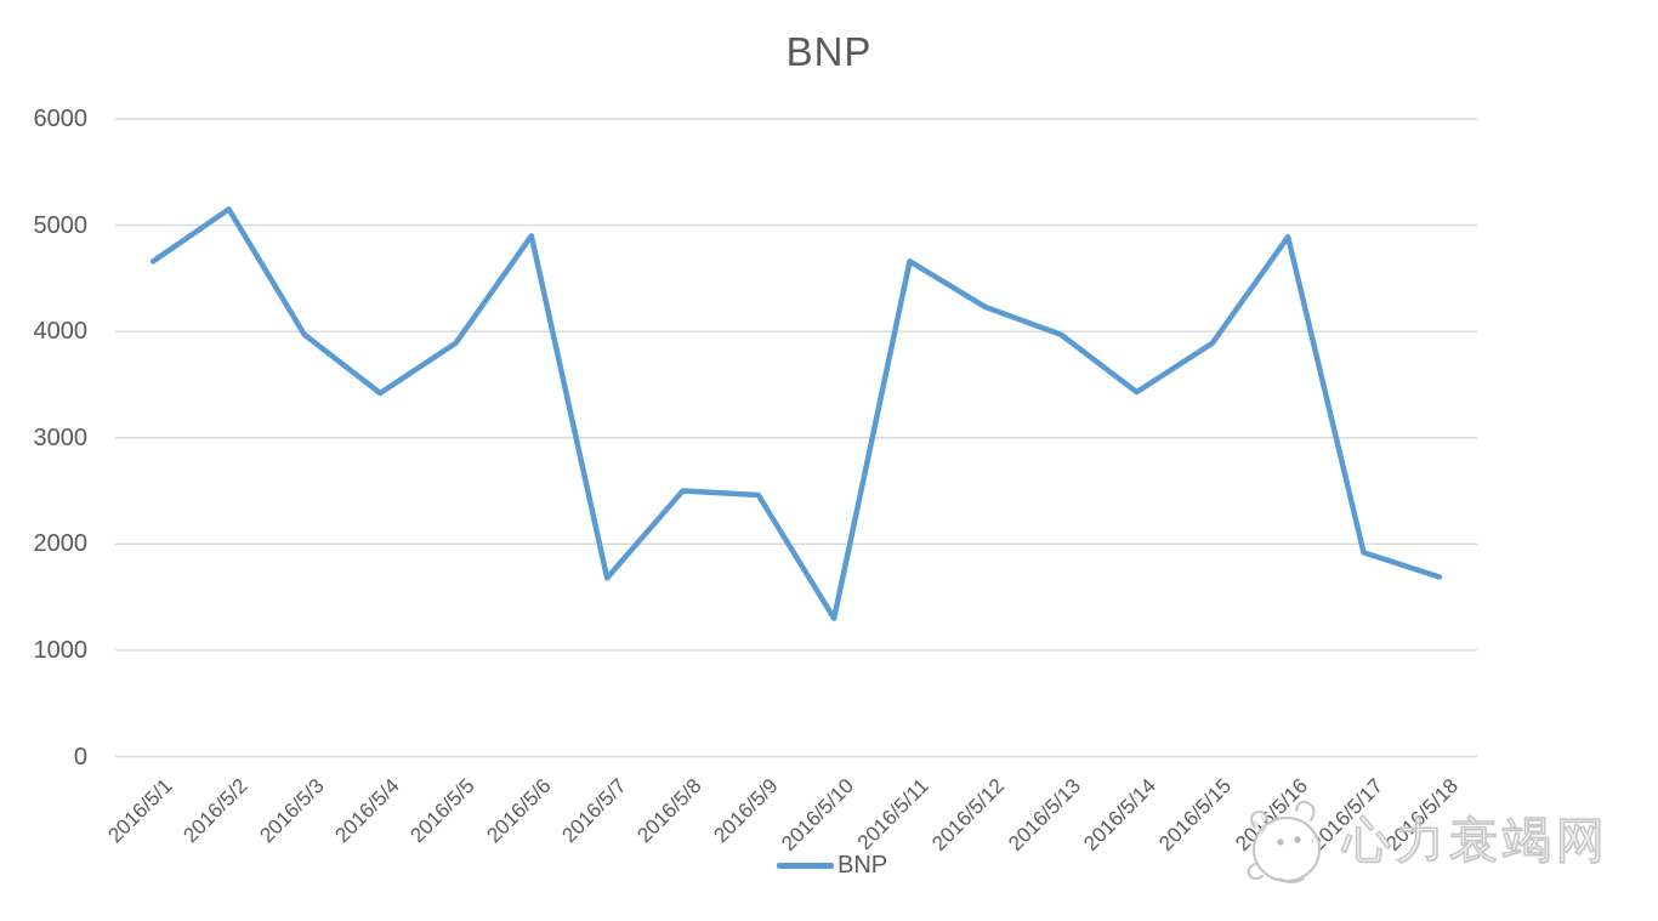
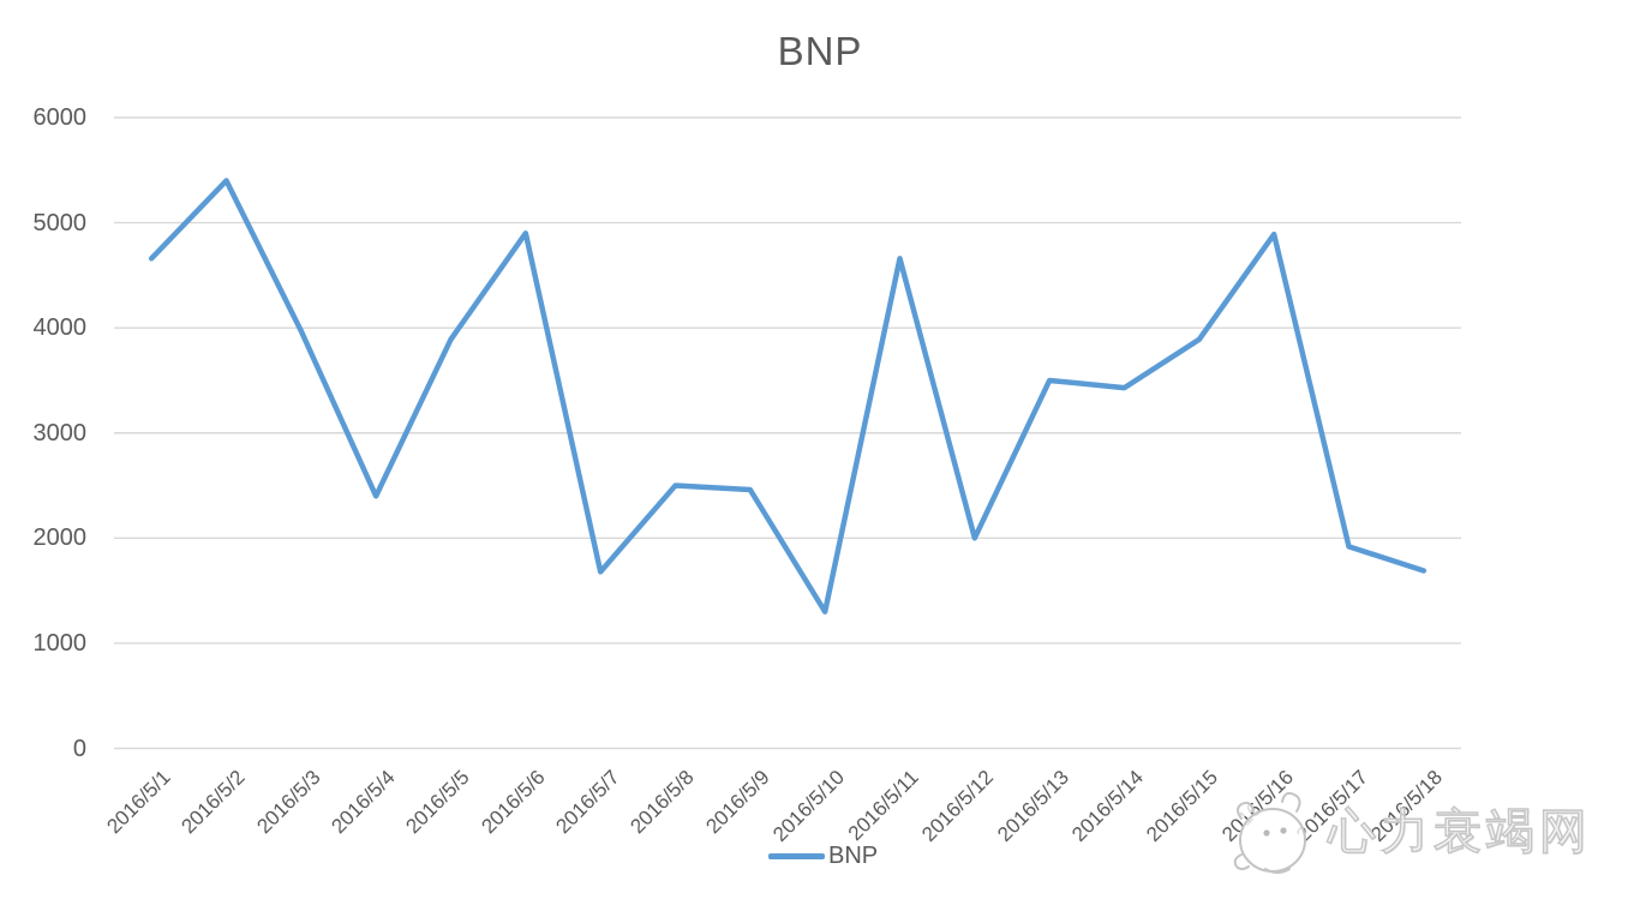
2016/5/2: 5200 -> 5400
2016/5/4: 3400 -> 2400
2016/5/12: 4200 -> 2000
2016/5/13: 4000 -> 3500
